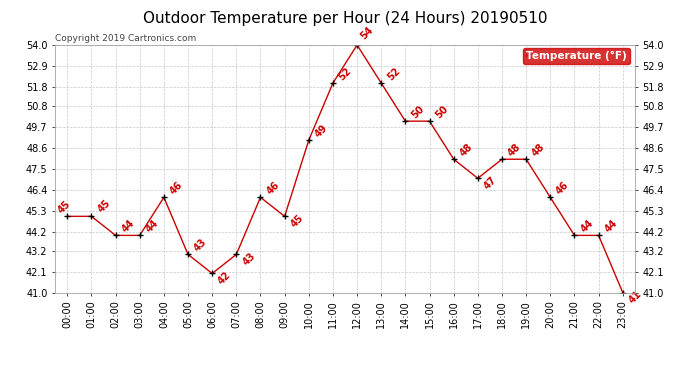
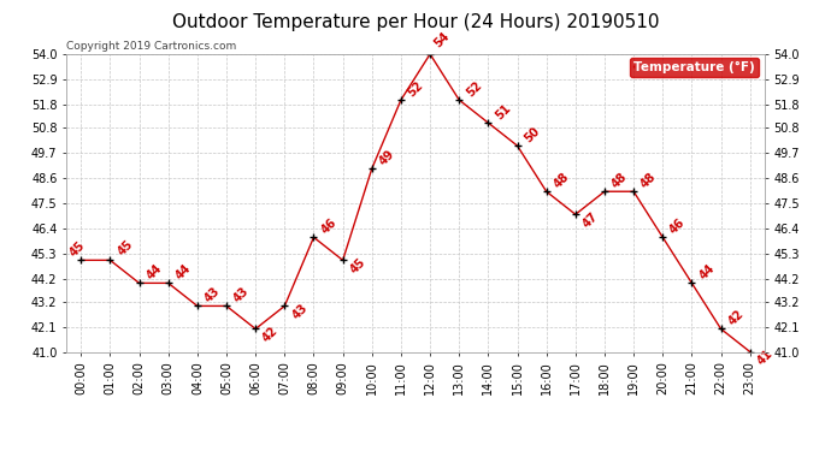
04:00: 46 -> 43
14:00: 50 -> 51
22:00: 44 -> 42
